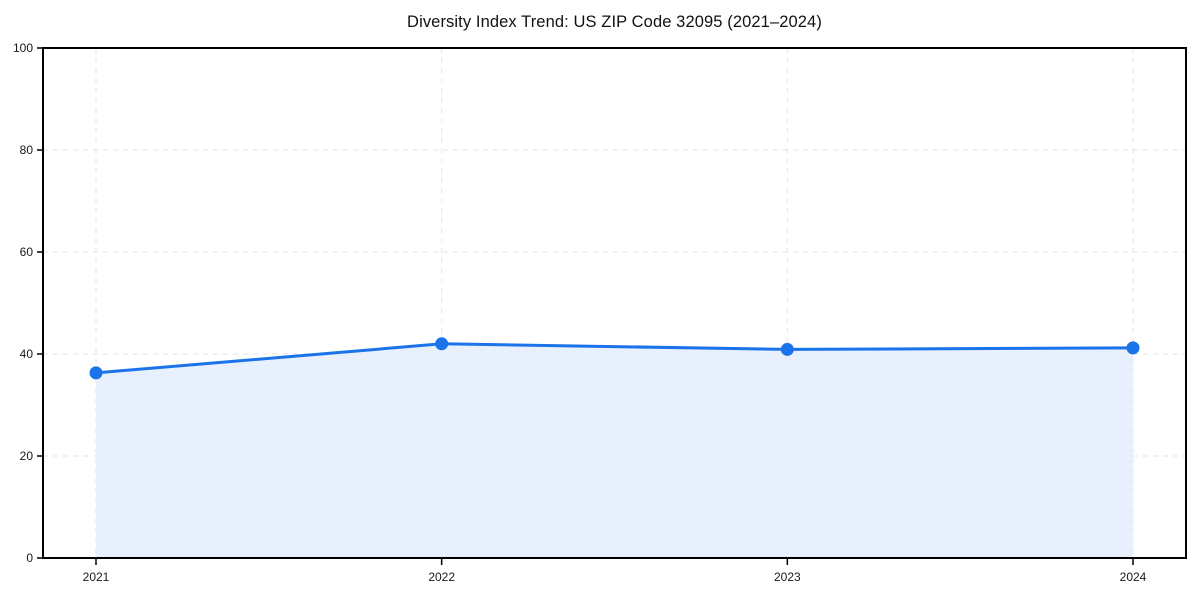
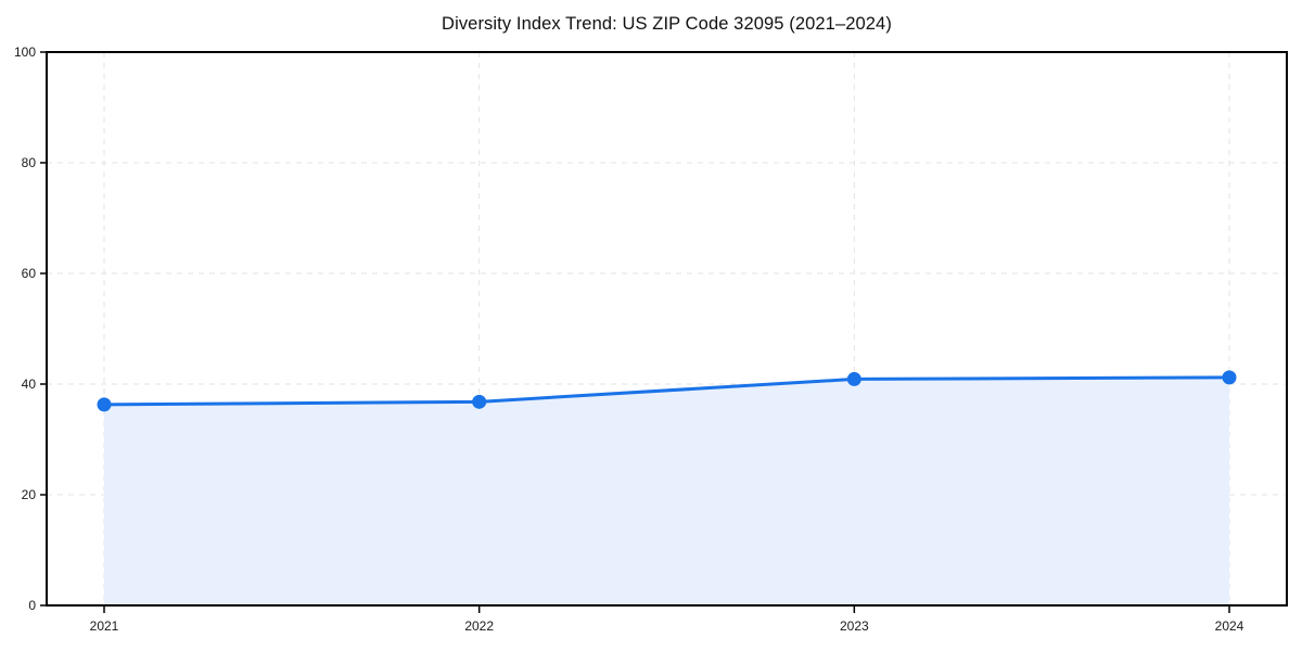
2022: 42 -> 37
